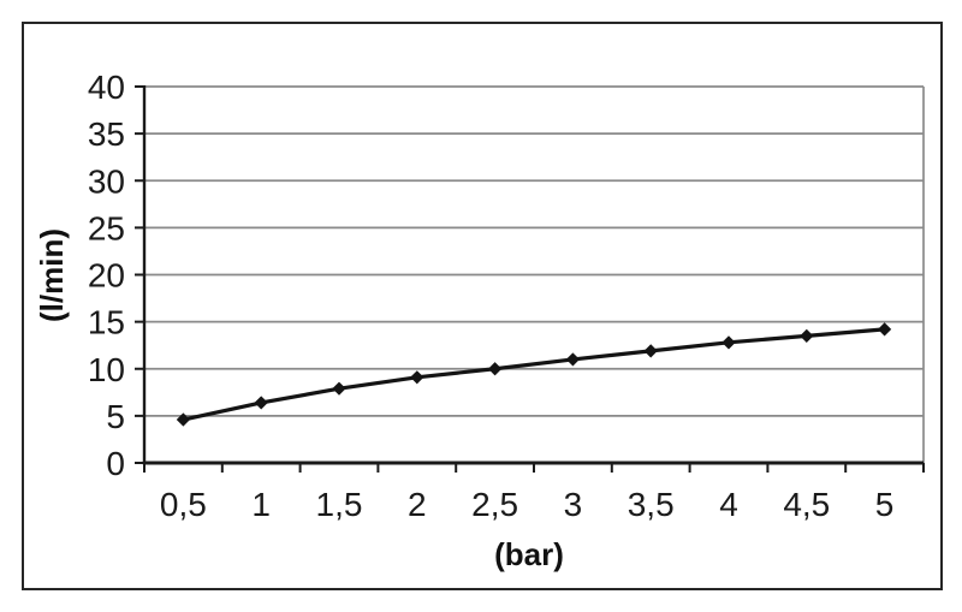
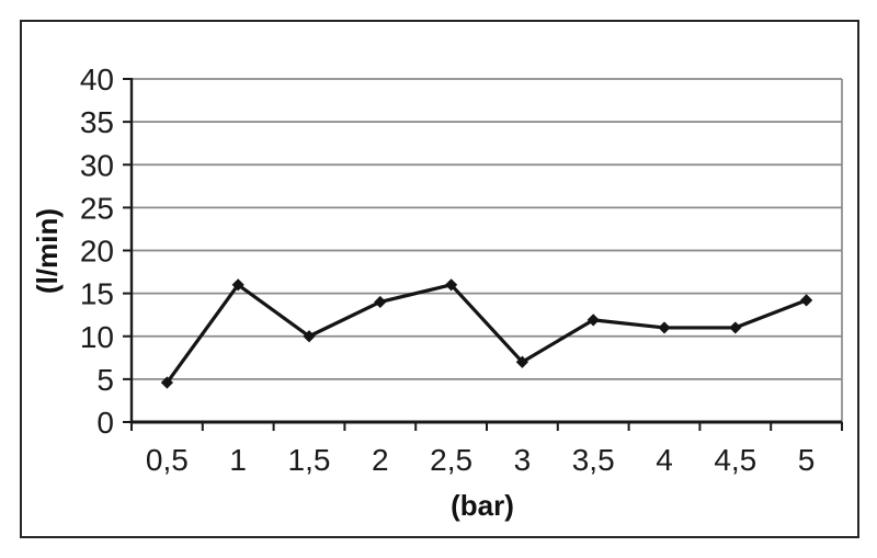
1: 6 -> 16
1,5: 8 -> 10
2: 9 -> 14
2,5: 10 -> 16
3: 11 -> 7
4: 13 -> 11
4,5: 14 -> 11
